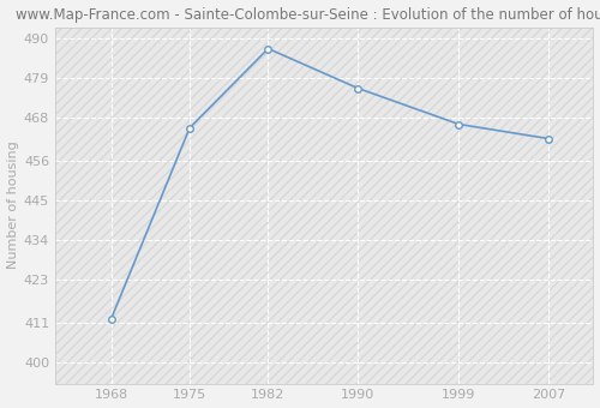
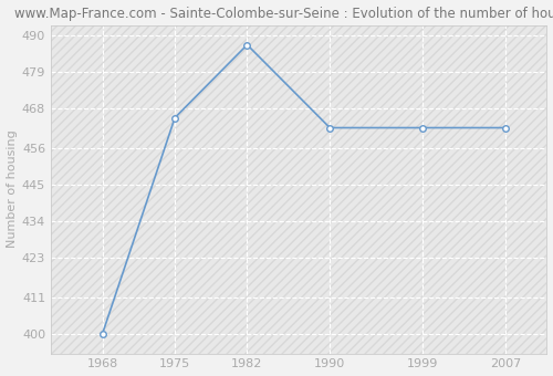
1968: 412 -> 400
1990: 476 -> 462
1999: 466 -> 462
